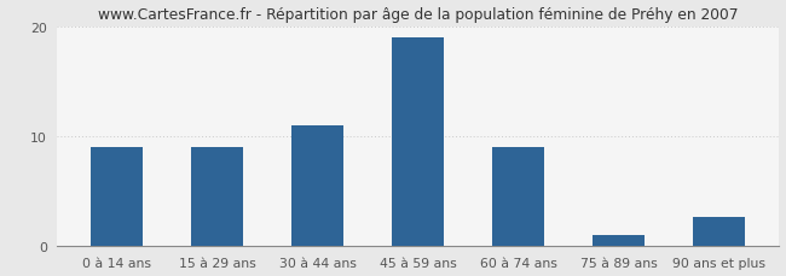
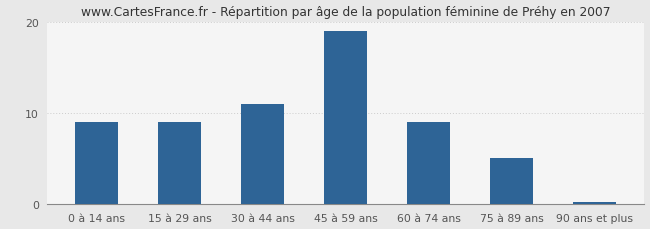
75 à 89 ans: 1.0 -> 5.0
90 ans et plus: 2.6 -> 0.2
